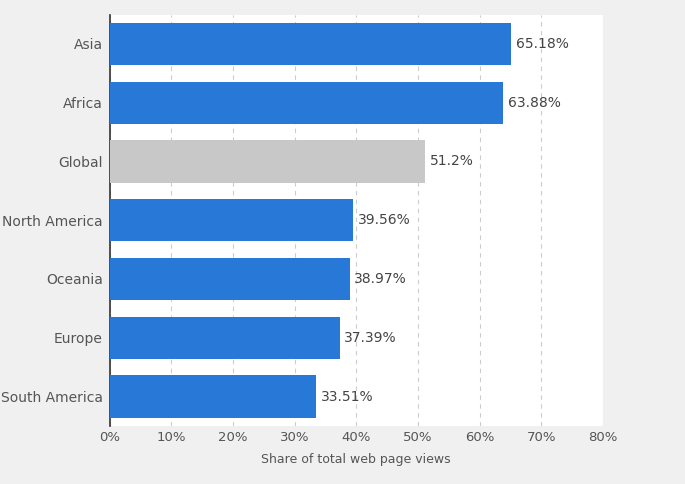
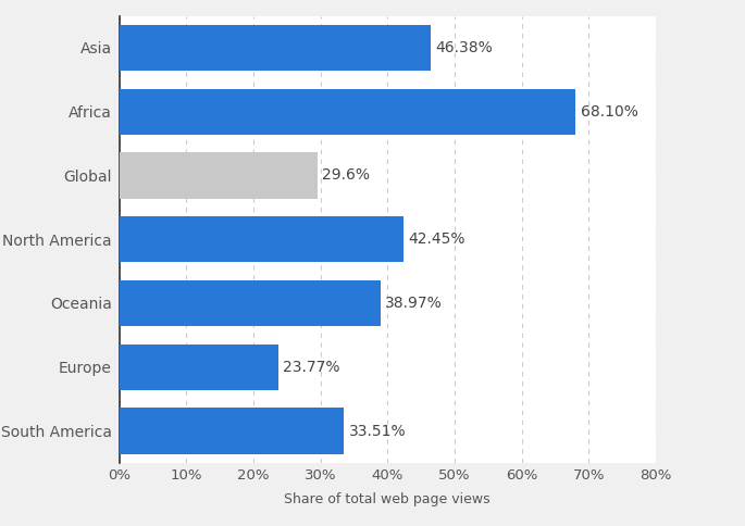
Asia: 65.18% -> 46.38%
Africa: 63.88% -> 68.10%
Global: 51.2% -> 29.6%
North America: 39.56% -> 42.45%
Europe: 37.39% -> 23.77%
